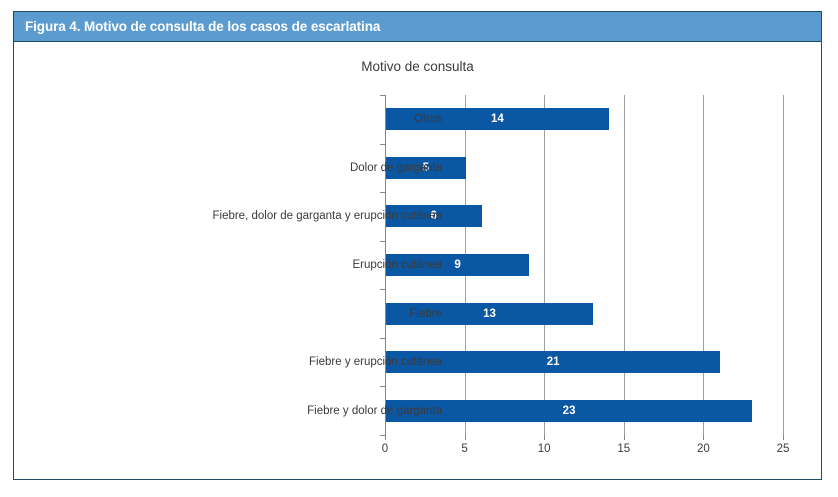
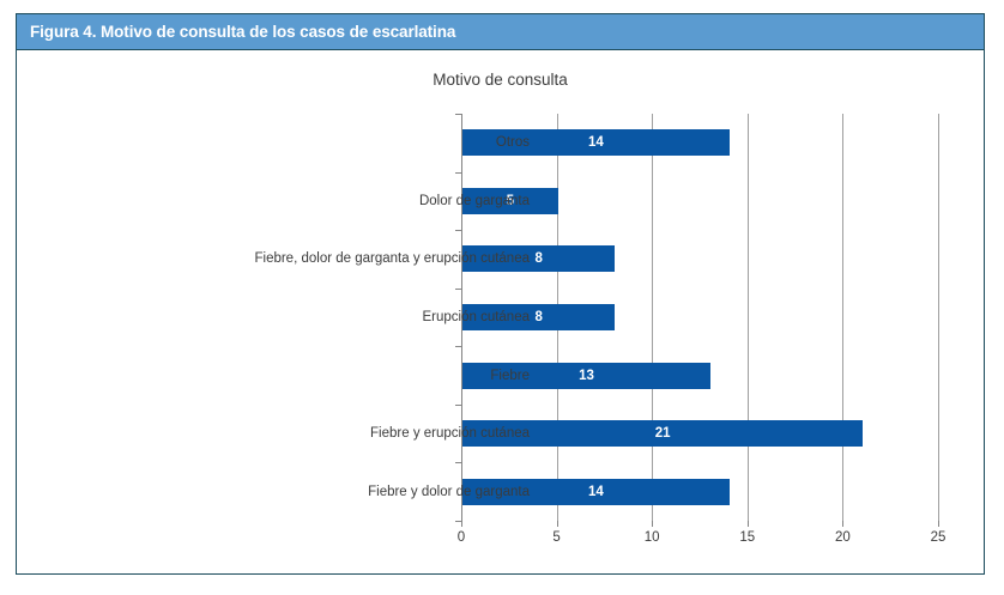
Fiebre y dolor de garganta: 23 -> 14
Erupción cutánea: 9 -> 8
Fiebre, dolor de garganta y erupción cutánea: 6 -> 8
